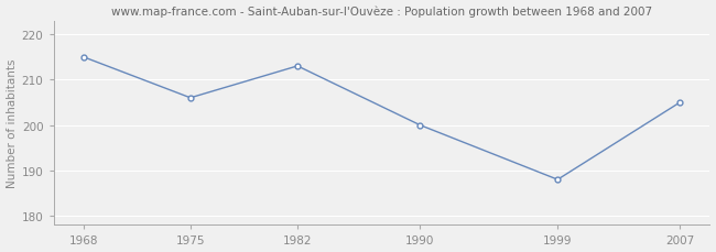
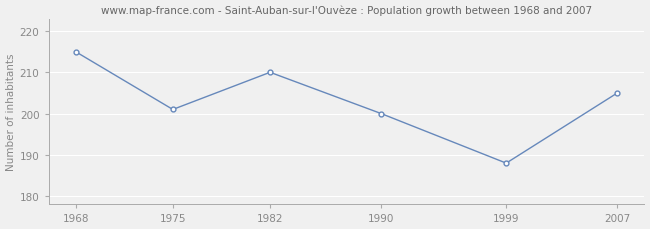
1975: 206 -> 201
1982: 213 -> 210
